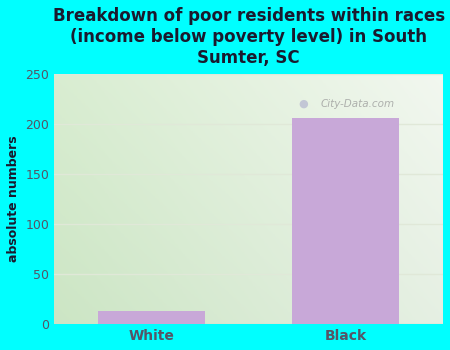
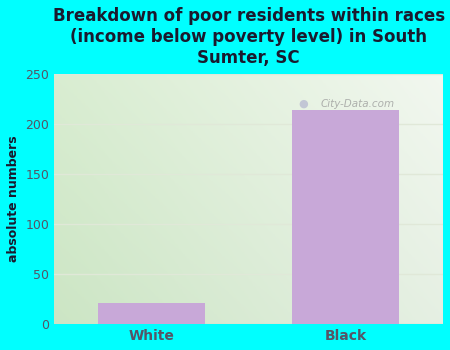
White: 13 -> 21
Black: 206 -> 214
